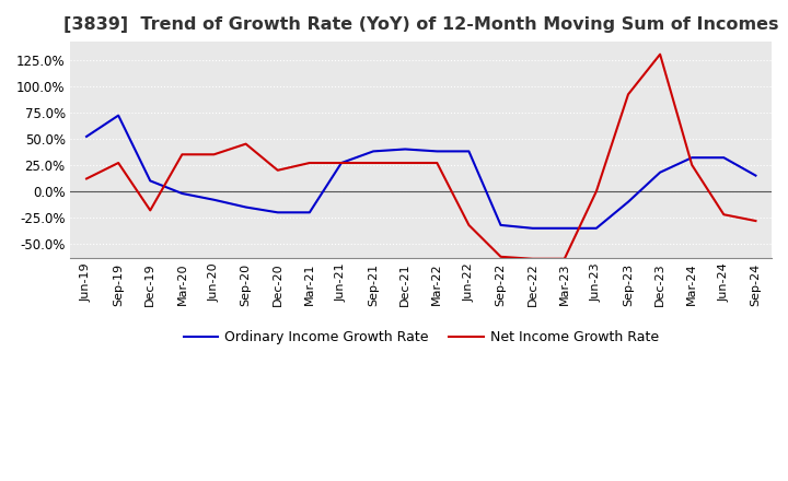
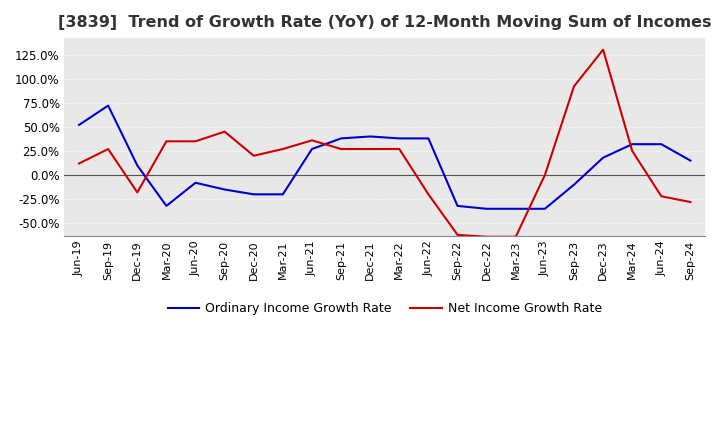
Ordinary Income Growth Rate/Mar-20: -2% -> -32%
Net Income Growth Rate/Jun-21: 27% -> 36%
Net Income Growth Rate/Jun-22: -32% -> -20%
